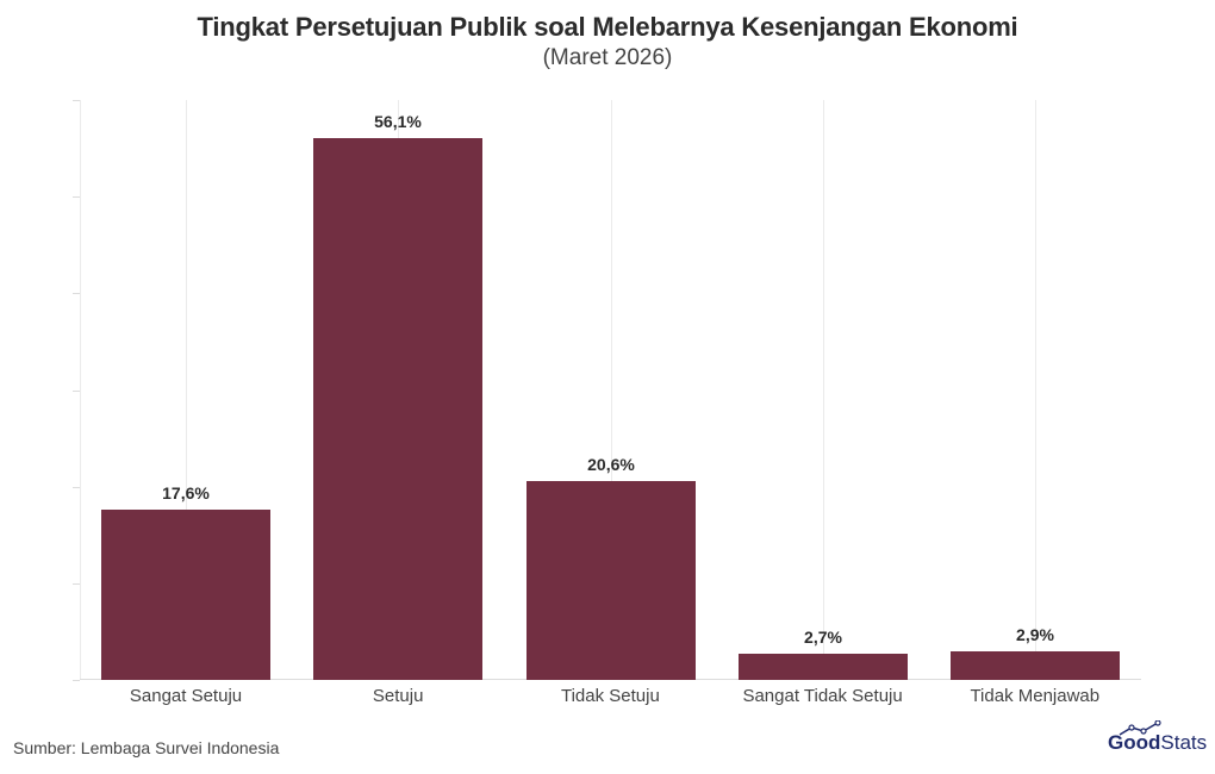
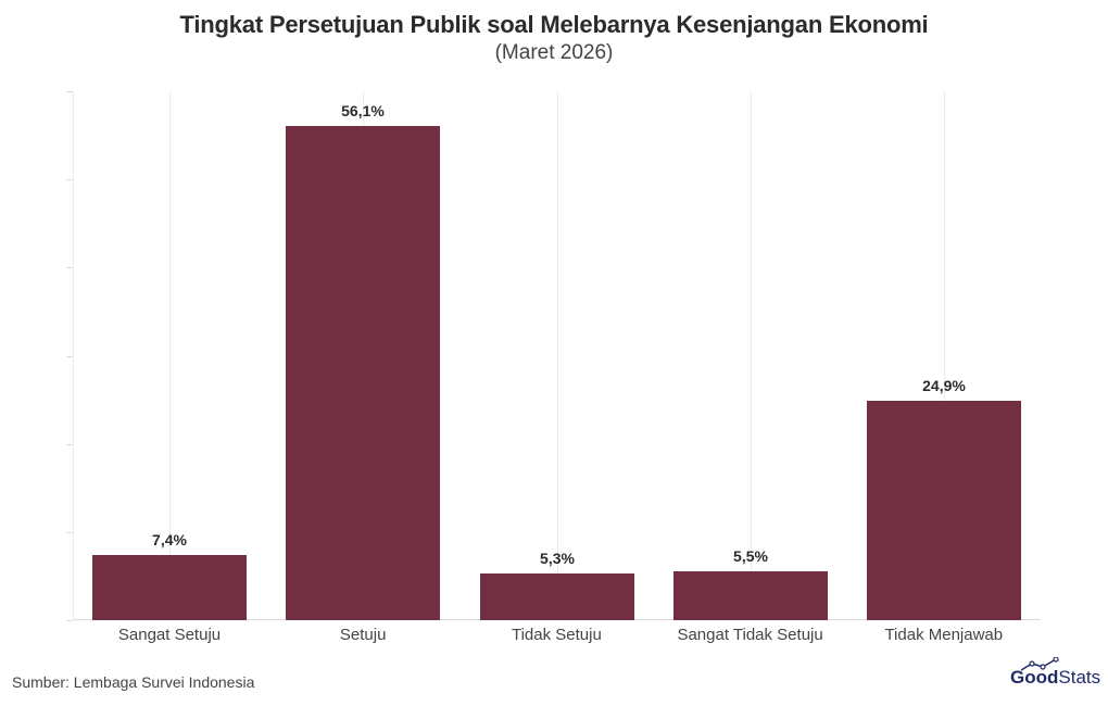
Sangat Setuju: 17,6% -> 7,4%
Tidak Setuju: 20,6% -> 5,3%
Sangat Tidak Setuju: 2,7% -> 5,5%
Tidak Menjawab: 2,9% -> 24,9%
